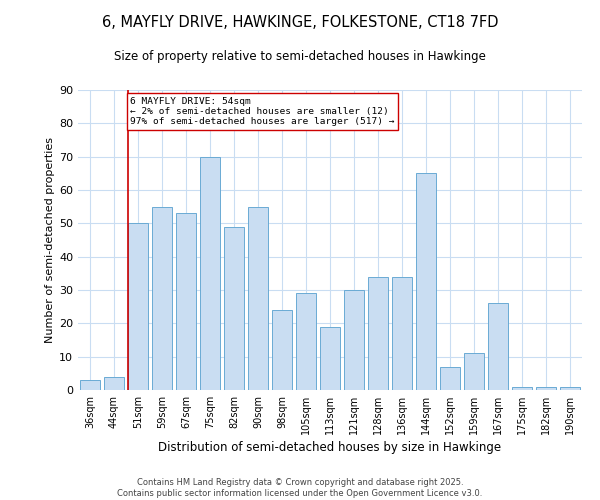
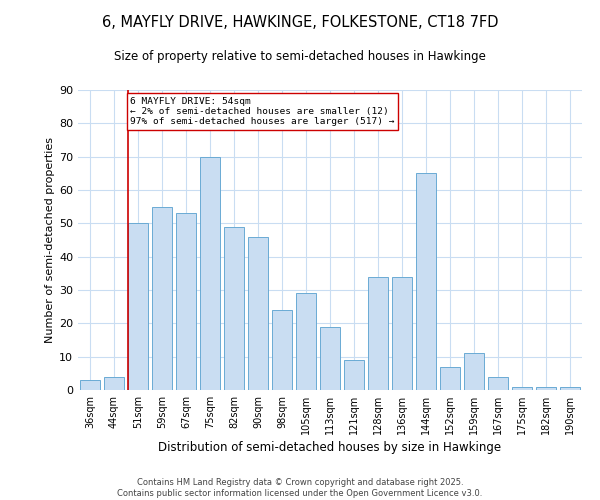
90sqm: 55 -> 46
121sqm: 30 -> 9
167sqm: 26 -> 4
